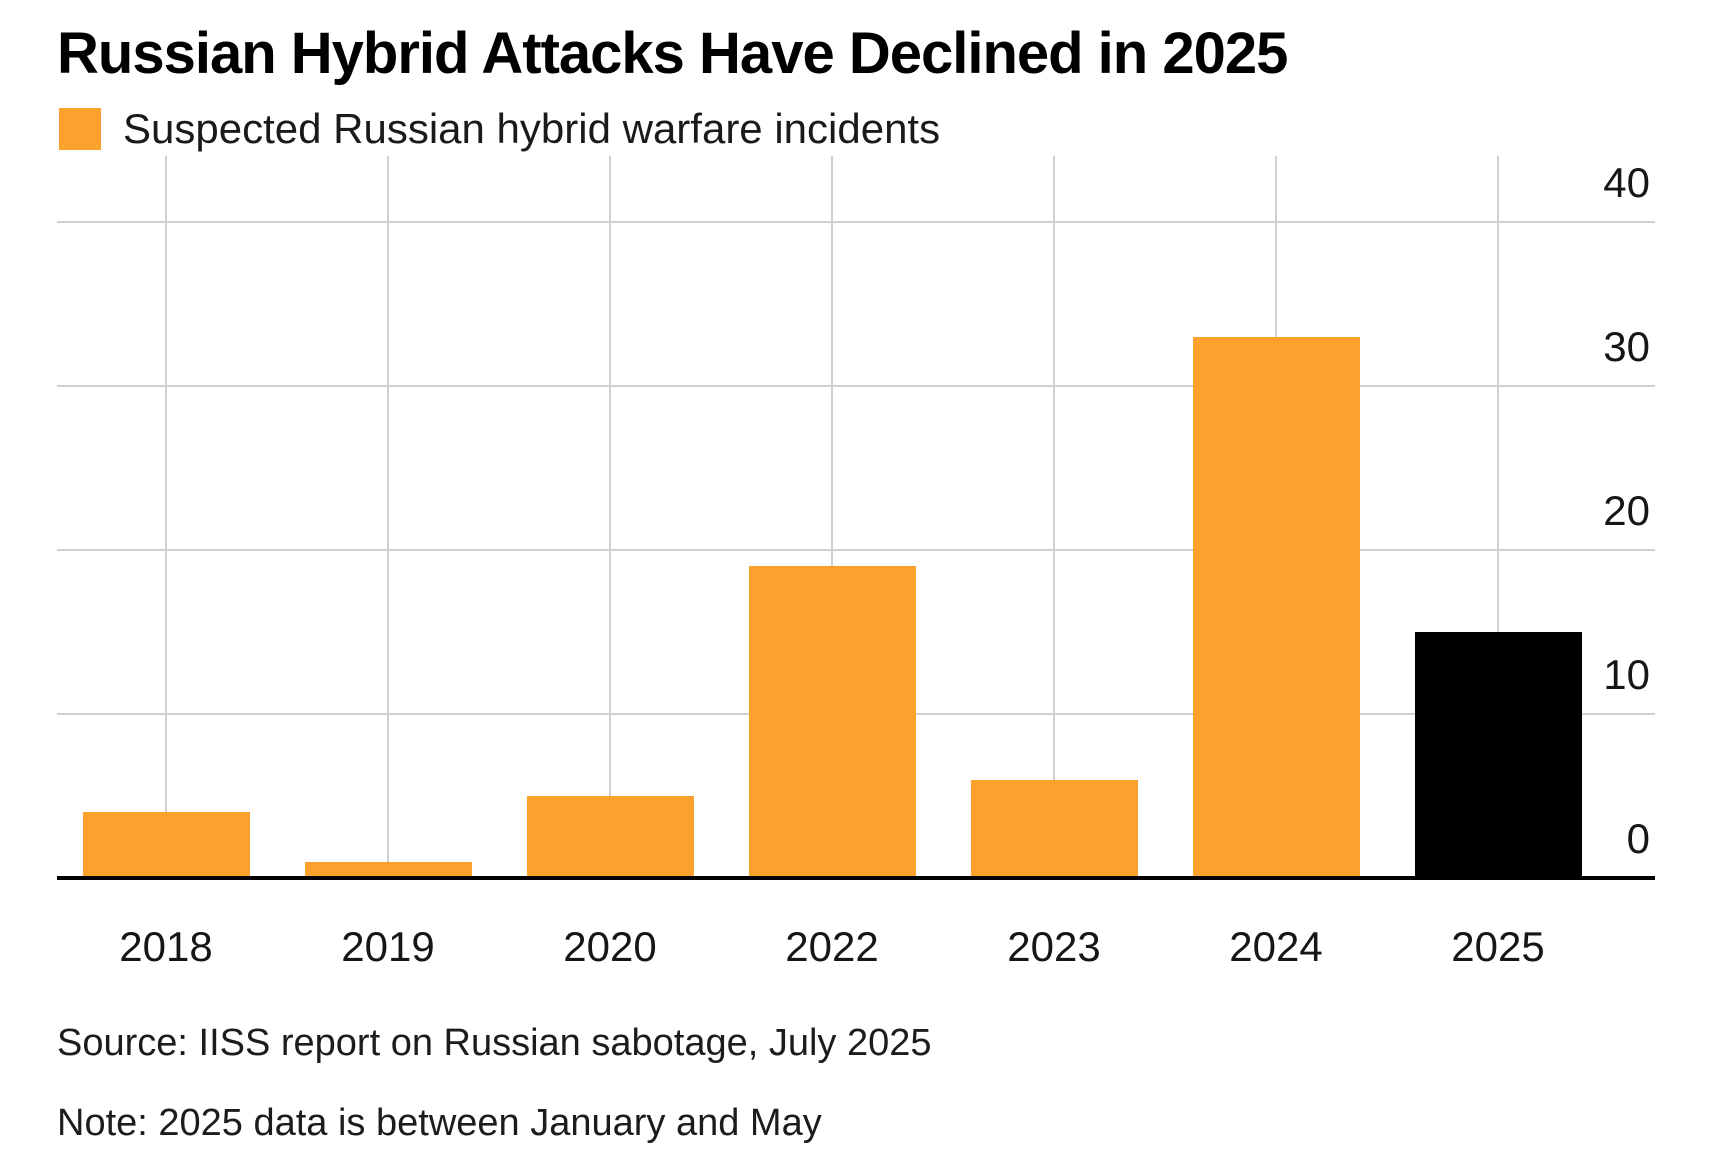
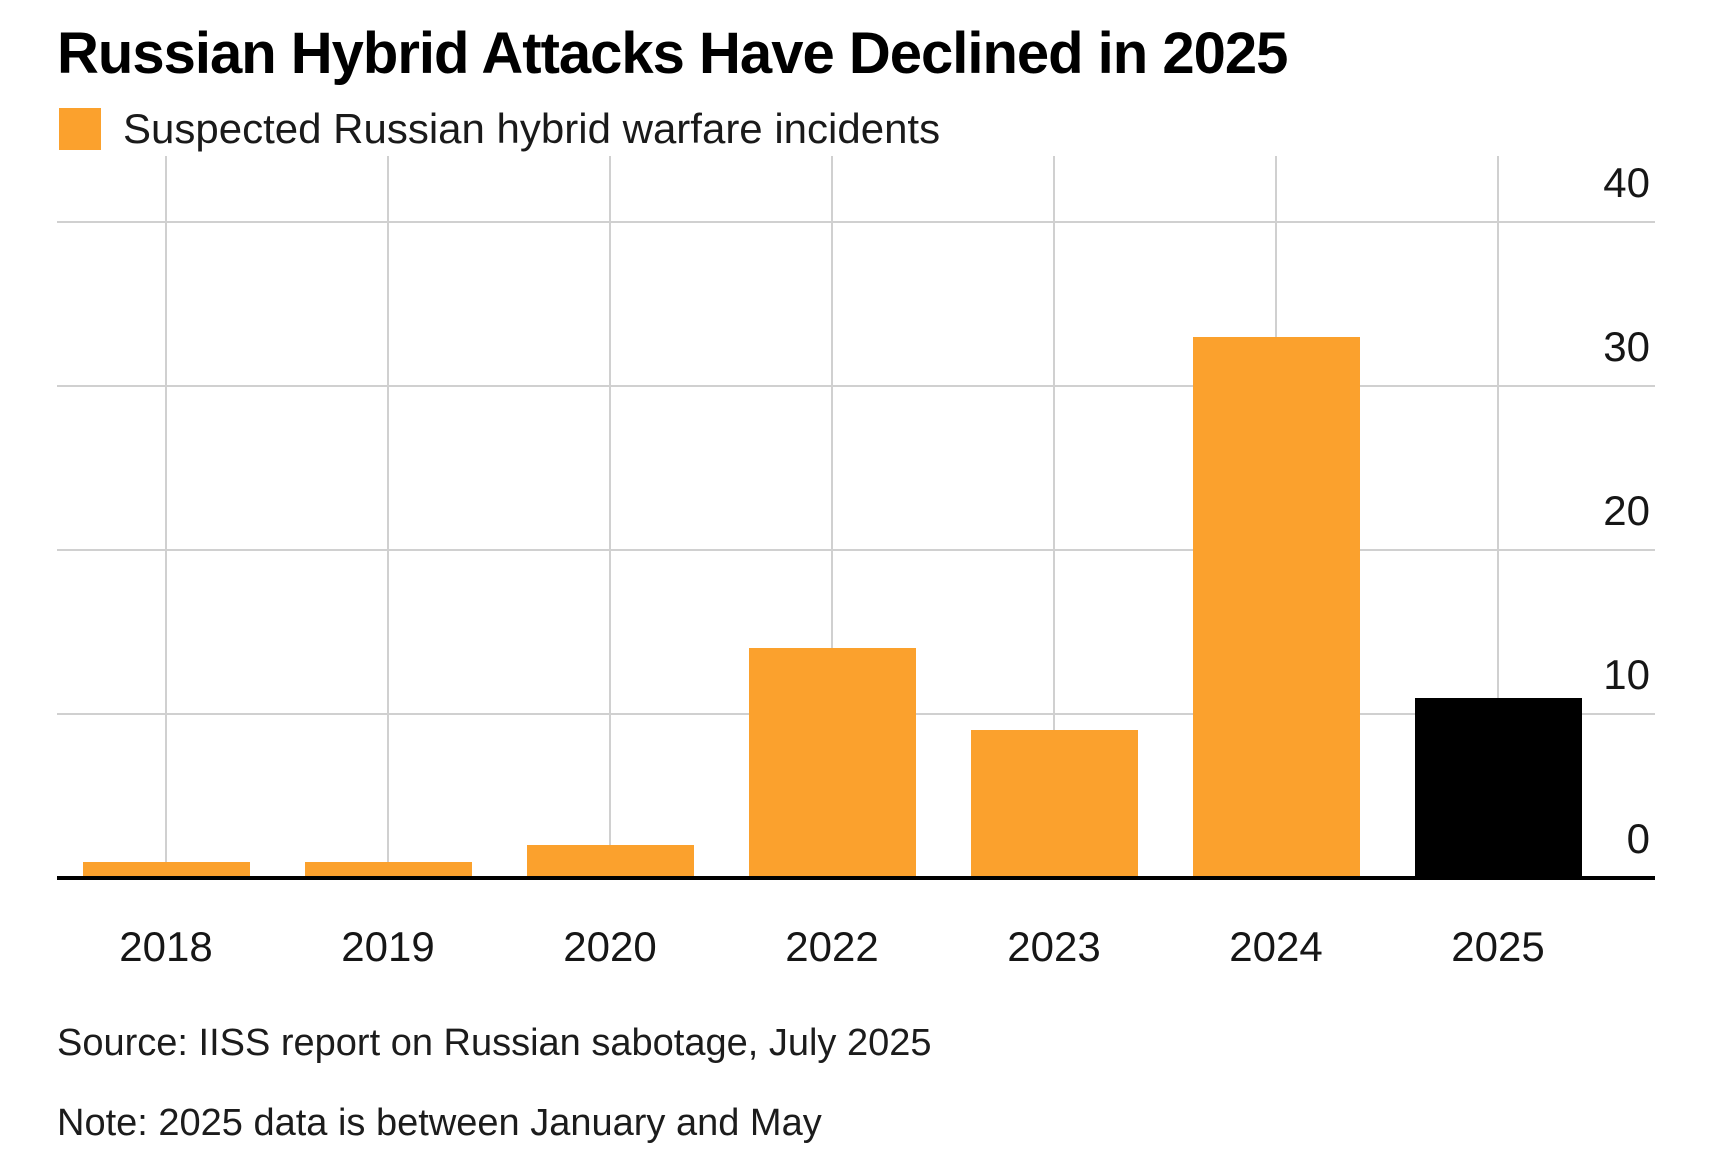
2018: 4 -> 1
2020: 5 -> 2
2022: 19 -> 14
2023: 6 -> 9
2025: 15 -> 11
